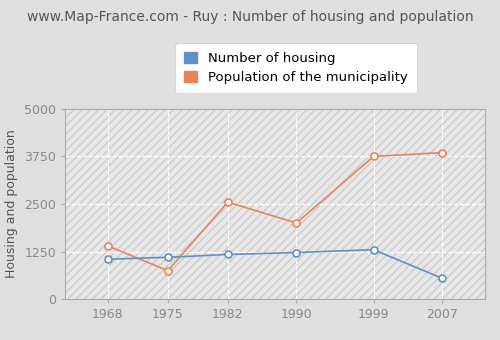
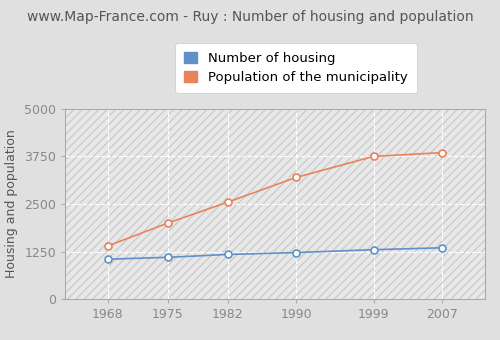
Population of the municipality/1975: 750 -> 2000
Population of the municipality/1990: 2000 -> 3200
Number of housing/2007: 550 -> 1350
